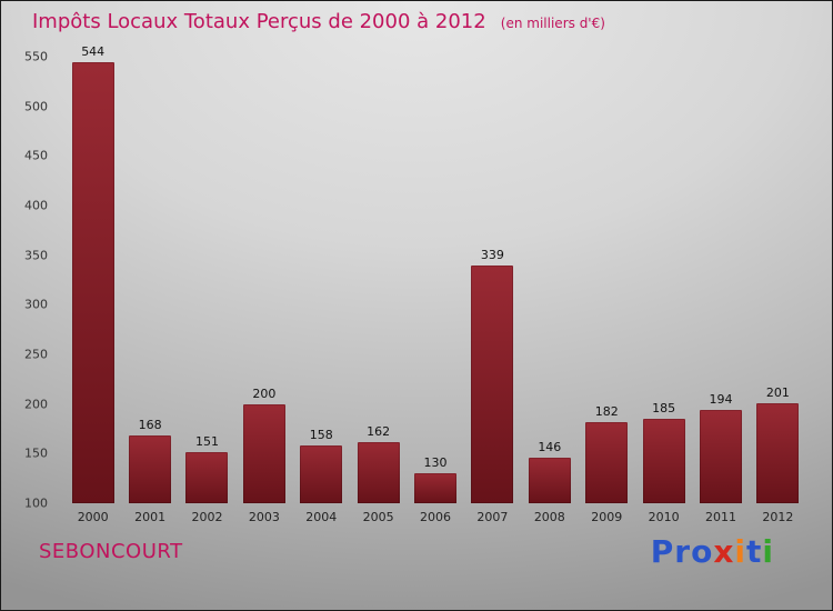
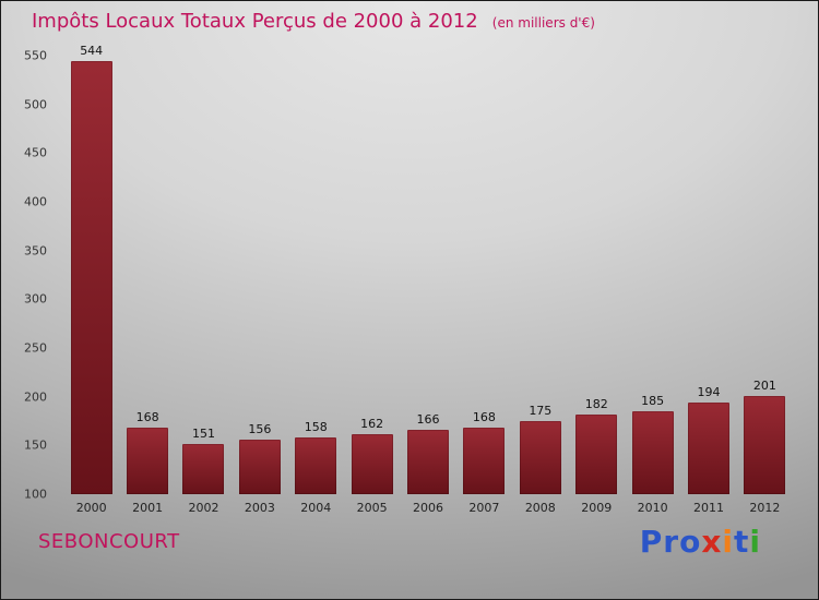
2003: 200 -> 156
2006: 130 -> 166
2007: 339 -> 168
2008: 146 -> 175
